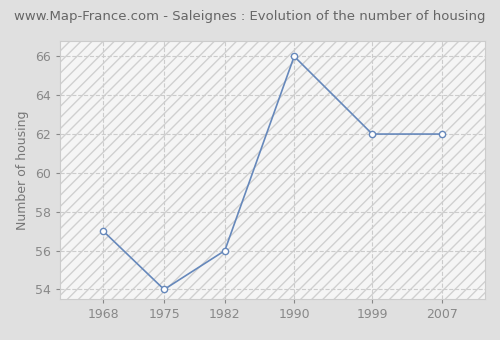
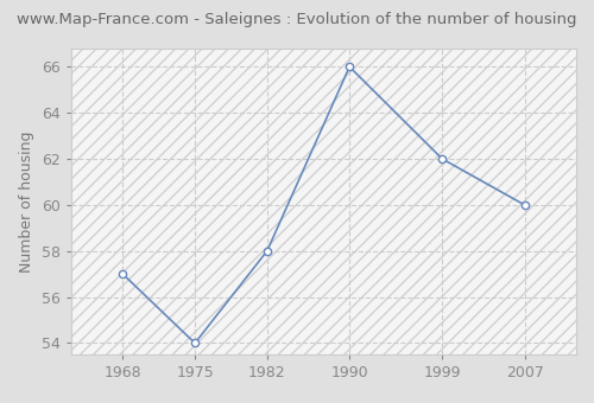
1982: 56 -> 58
2007: 62 -> 60
